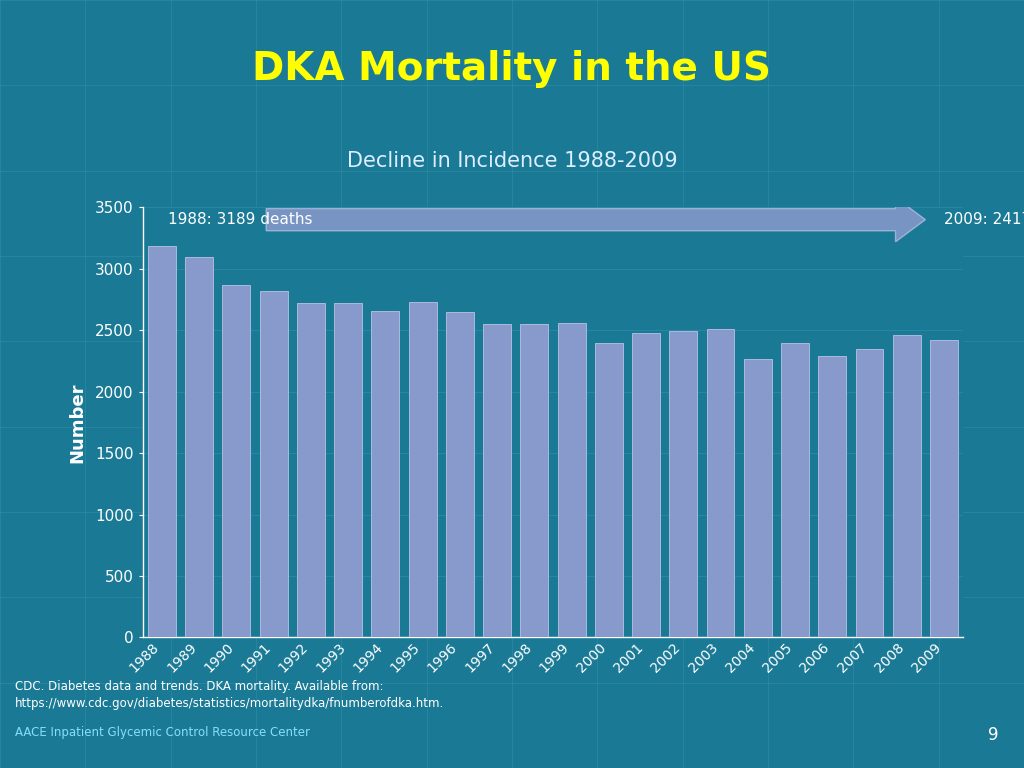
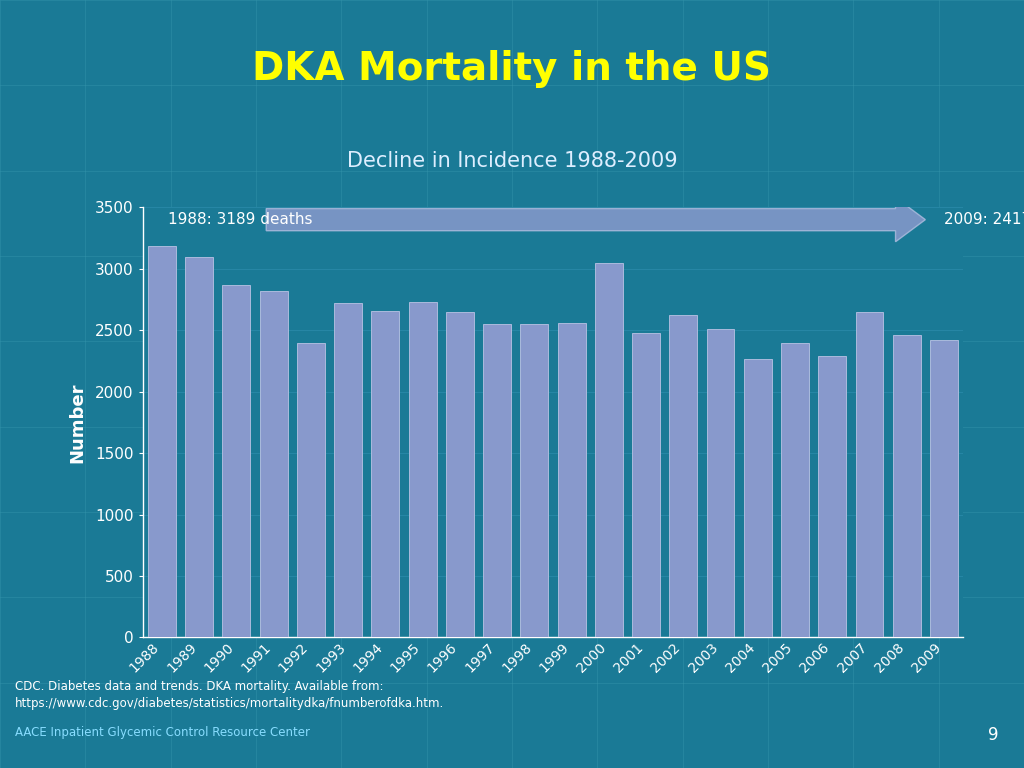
1992: 2720 -> 2400
2000: 2400 -> 3050
2002: 2490 -> 2620
2007: 2350 -> 2650
